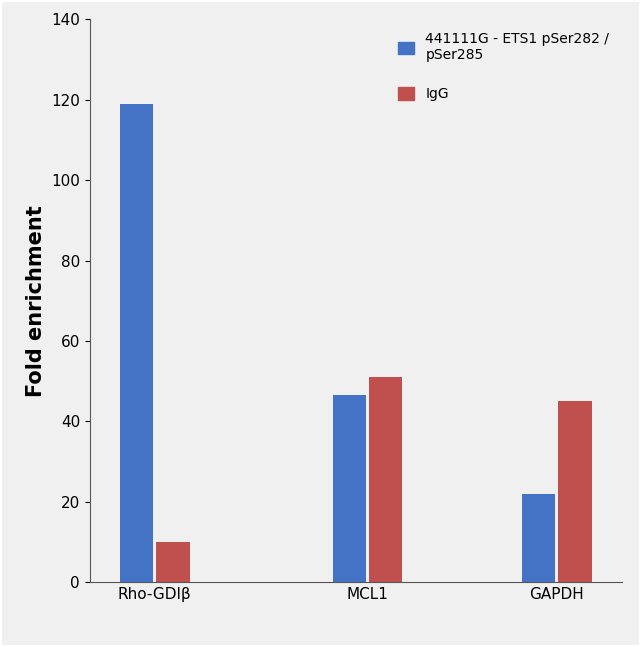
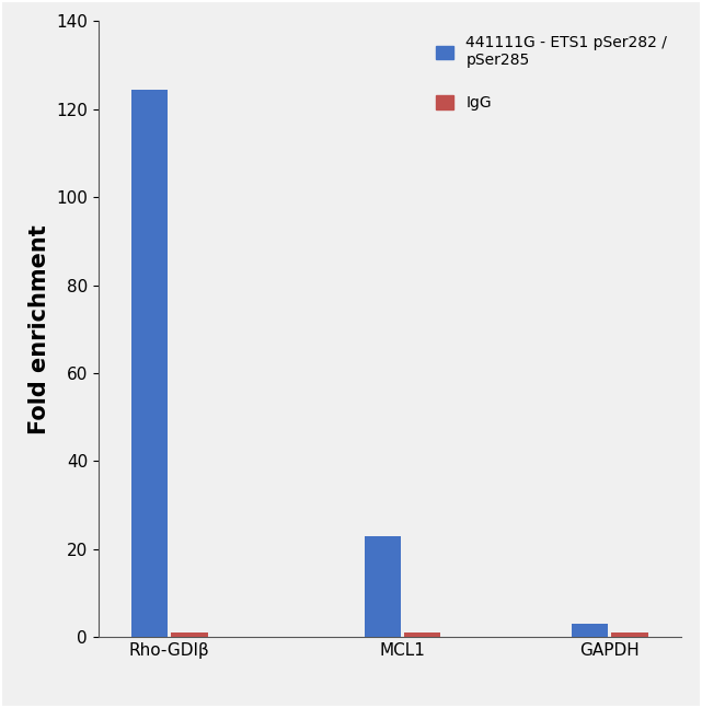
441111G - ETS1 pSer282 / pSer285/Rho-GDIβ: 119.0 -> 124.5
IgG/Rho-GDIβ: 10 -> 1
441111G - ETS1 pSer282 / pSer285/MCL1: 46.5 -> 23.0
IgG/MCL1: 51 -> 1
441111G - ETS1 pSer282 / pSer285/GAPDH: 22.0 -> 3.0
IgG/GAPDH: 45 -> 1
